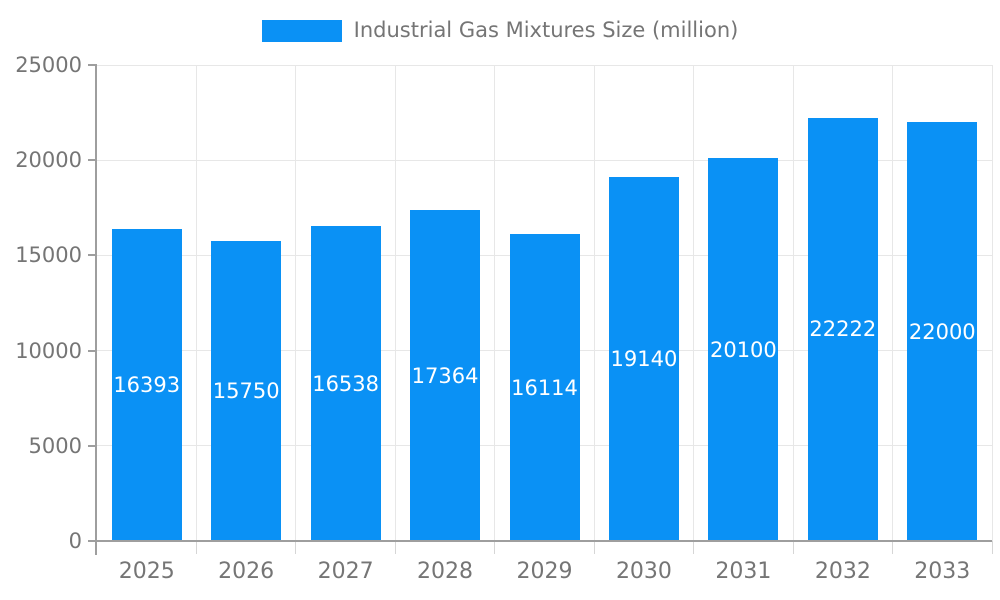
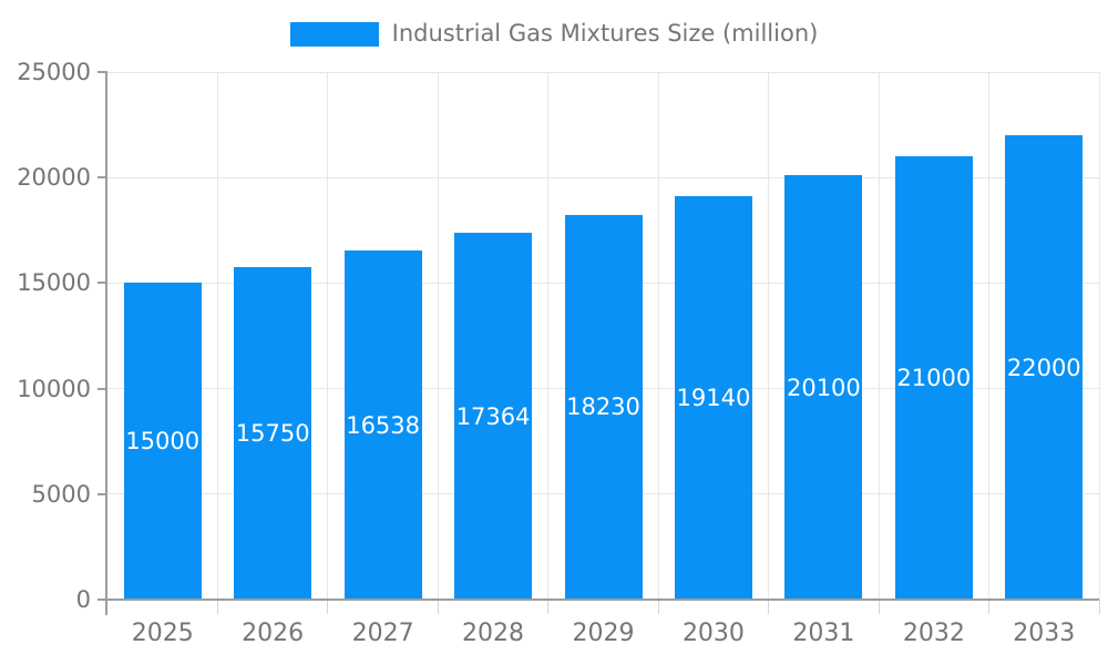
2025: 16393 -> 15000
2029: 16114 -> 18230
2032: 22222 -> 21000
